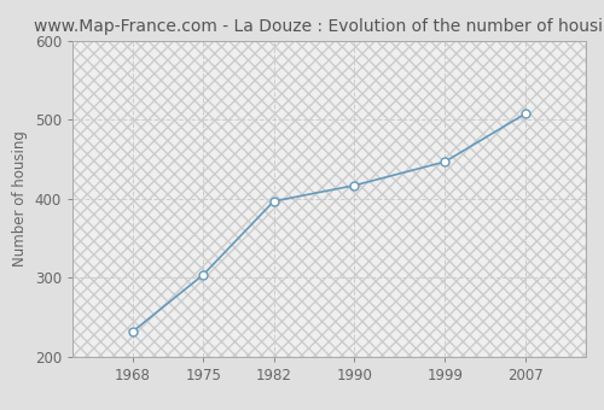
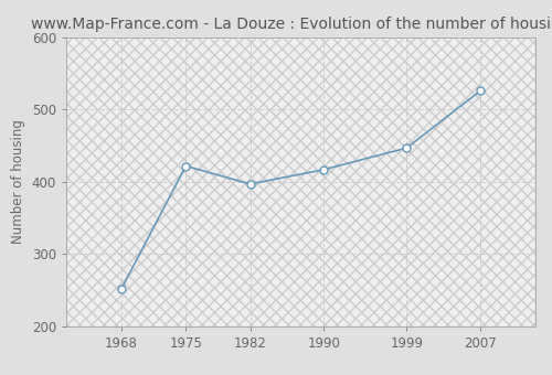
1968: 232 -> 252
1975: 304 -> 422
2007: 508 -> 526
